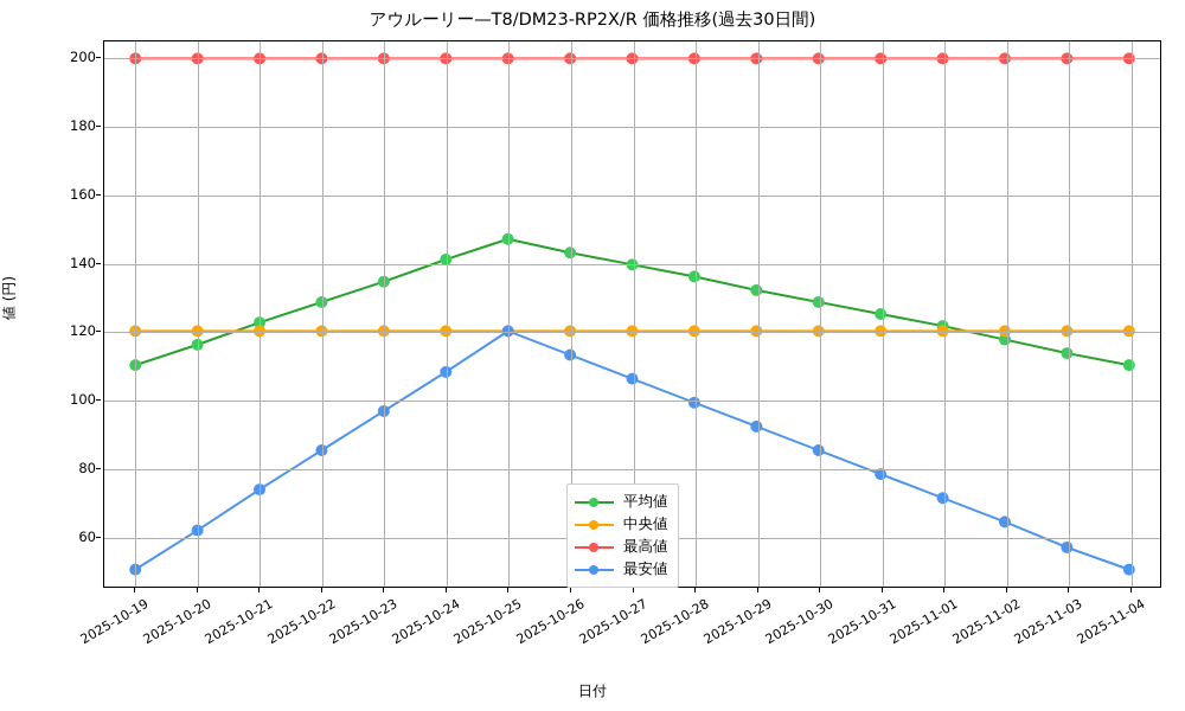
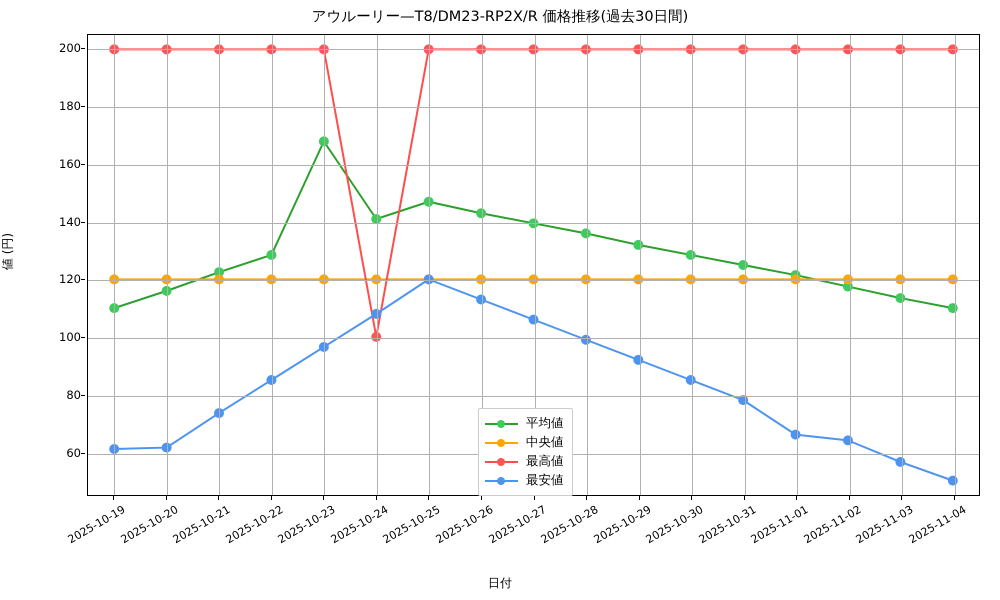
最安値/2025-10-19: 50 -> 61
平均値/2025-10-23: 134 -> 168
最高値/2025-10-24: 200 -> 100
最安値/2025-11-01: 71 -> 66
